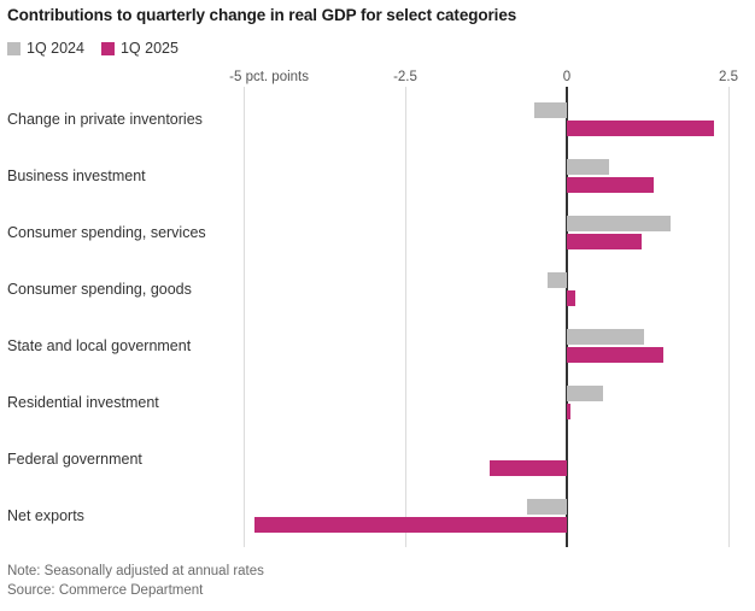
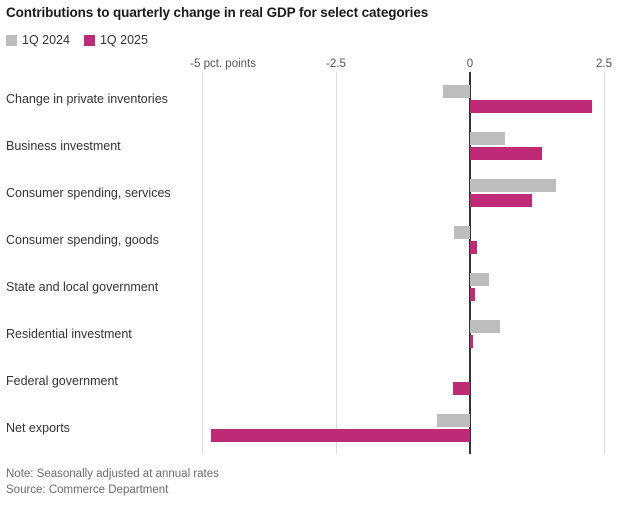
1Q 2024/State and local government: 1.2 -> 0.3
1Q 2025/State and local government: 1.5 -> 0.1
1Q 2025/Federal government: -1.2 -> -0.3
